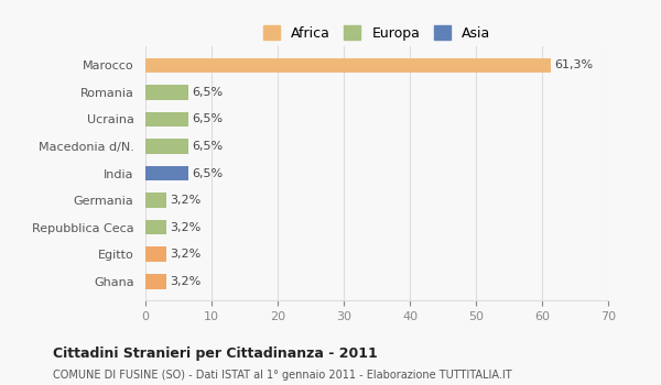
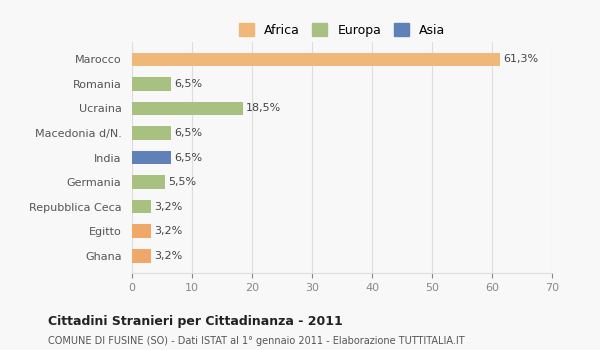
Ucraina: 6,5% -> 18,5%
Germania: 3,2% -> 5,5%
